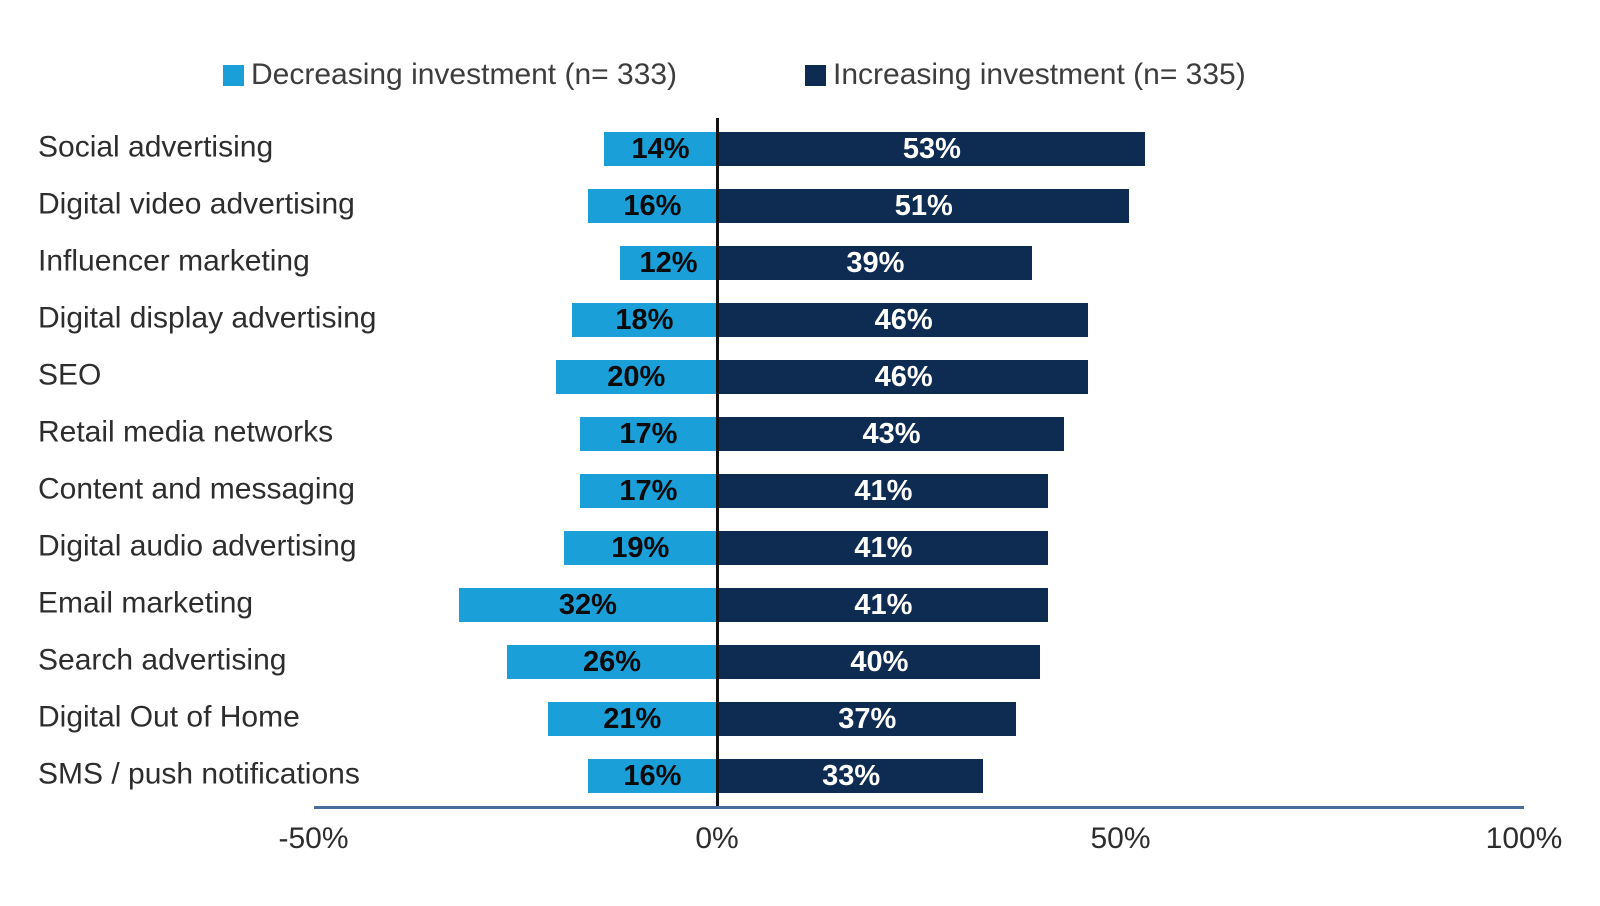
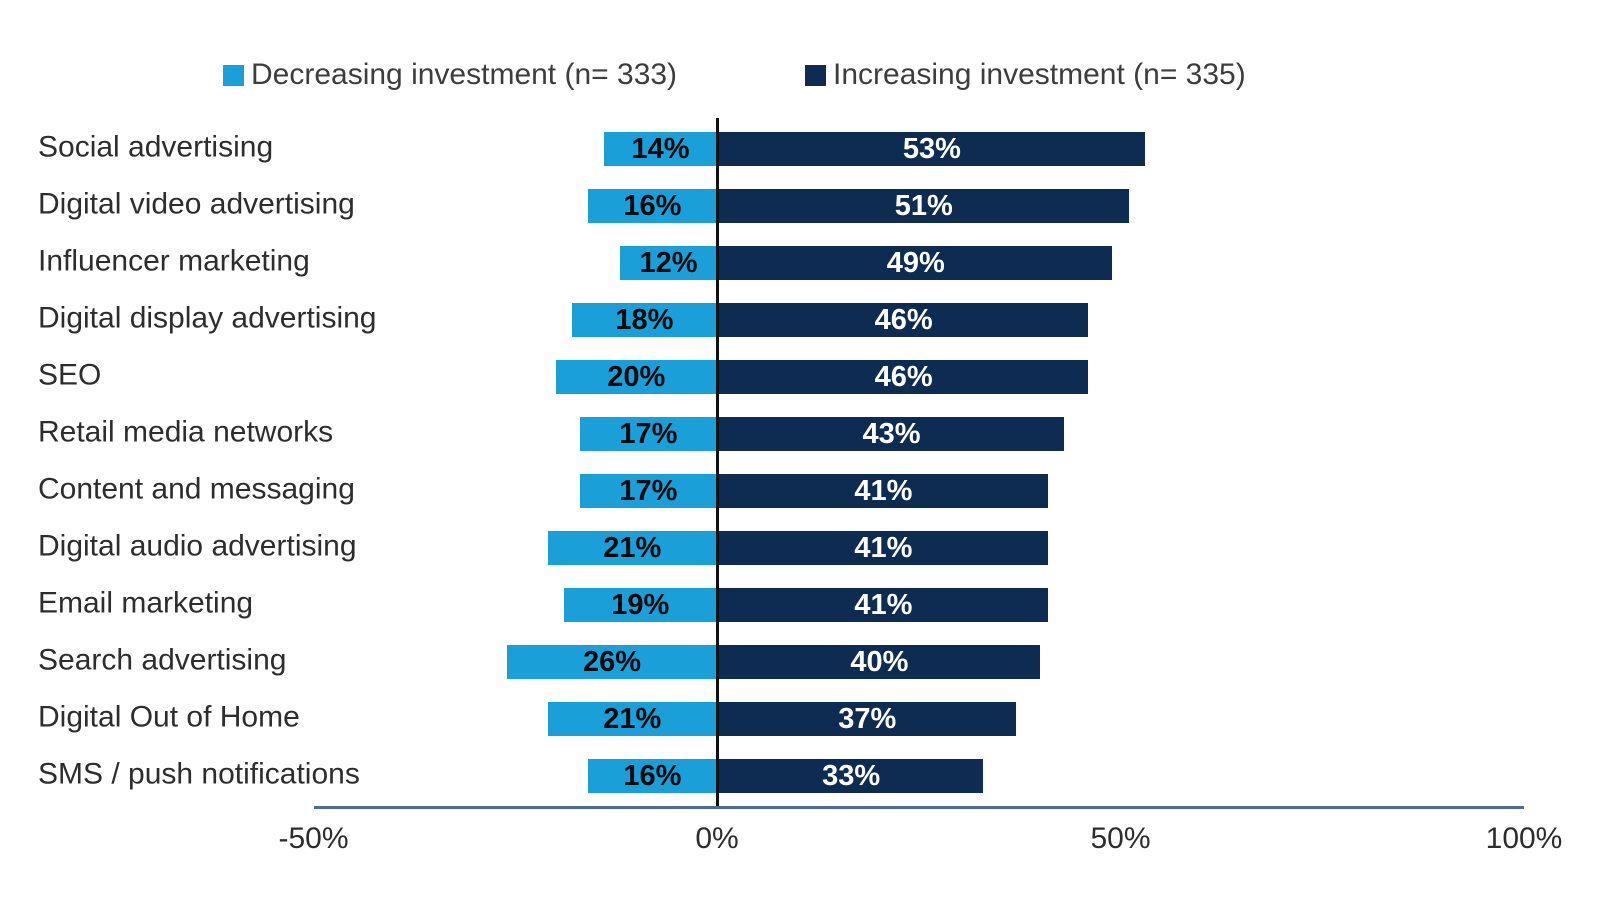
Increasing investment (n= 335)/Influencer marketing: 39% -> 49%
Decreasing investment (n= 333)/Digital audio advertising: 19% -> 21%
Decreasing investment (n= 333)/Email marketing: 32% -> 19%
